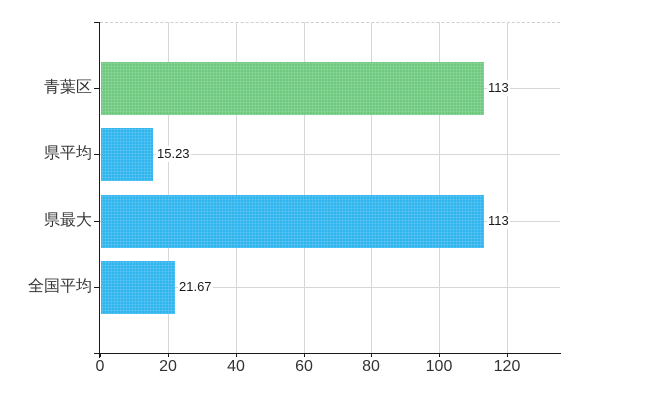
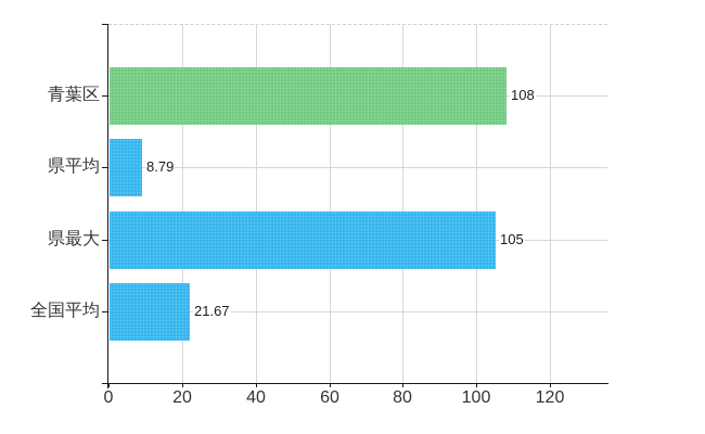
青葉区: 113 -> 108
県平均: 15.23 -> 8.79
県最大: 113 -> 105
